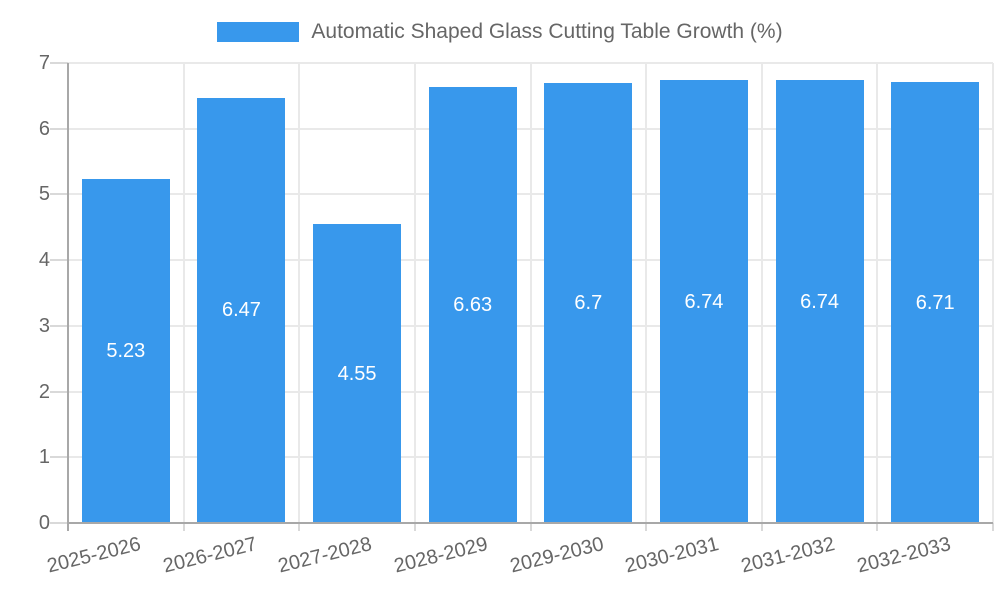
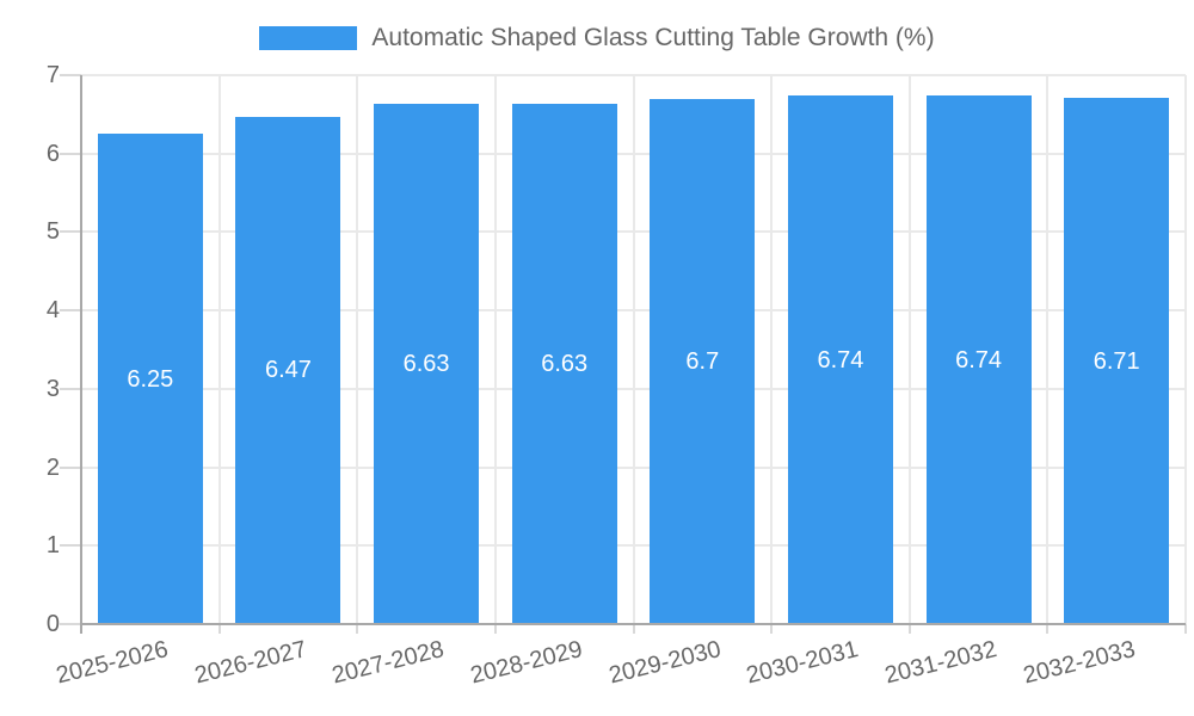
2025-2026: 5.23 -> 6.25
2027-2028: 4.55 -> 6.63
